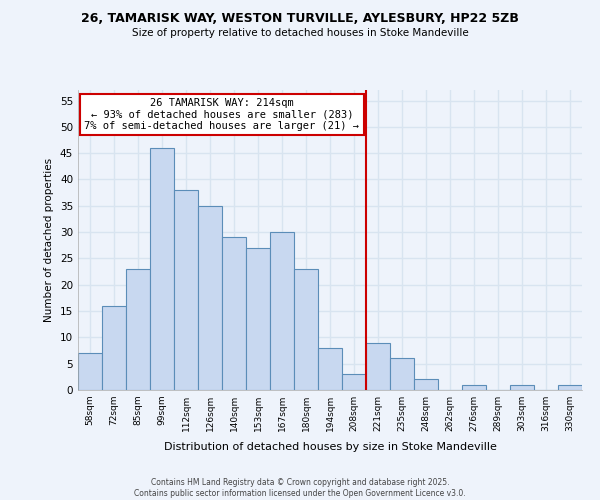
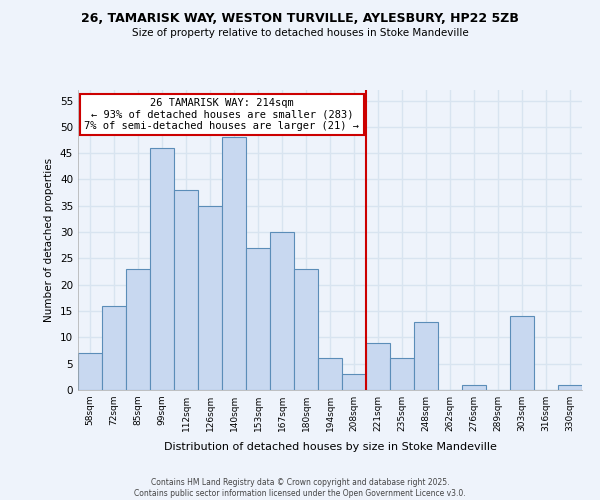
140sqm: 29 -> 48
194sqm: 8 -> 6
248sqm: 2 -> 13
303sqm: 1 -> 14
